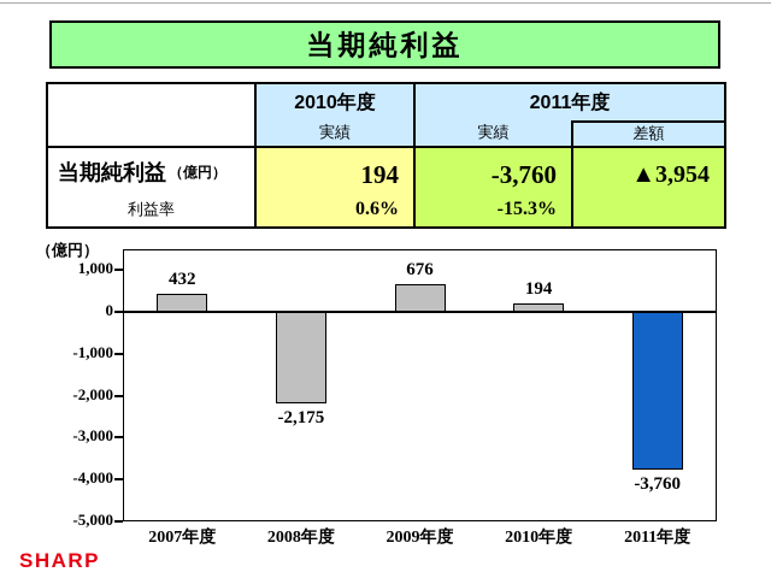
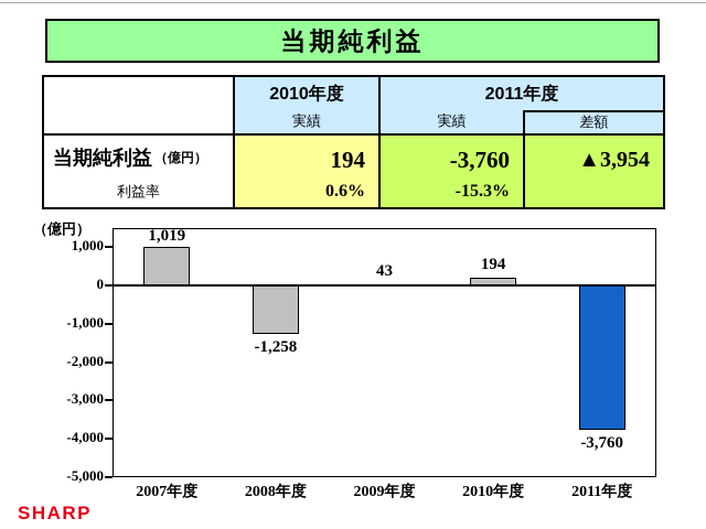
2007年度: 432 -> 1,019
2008年度: -2,175 -> -1,258
2009年度: 676 -> 43
